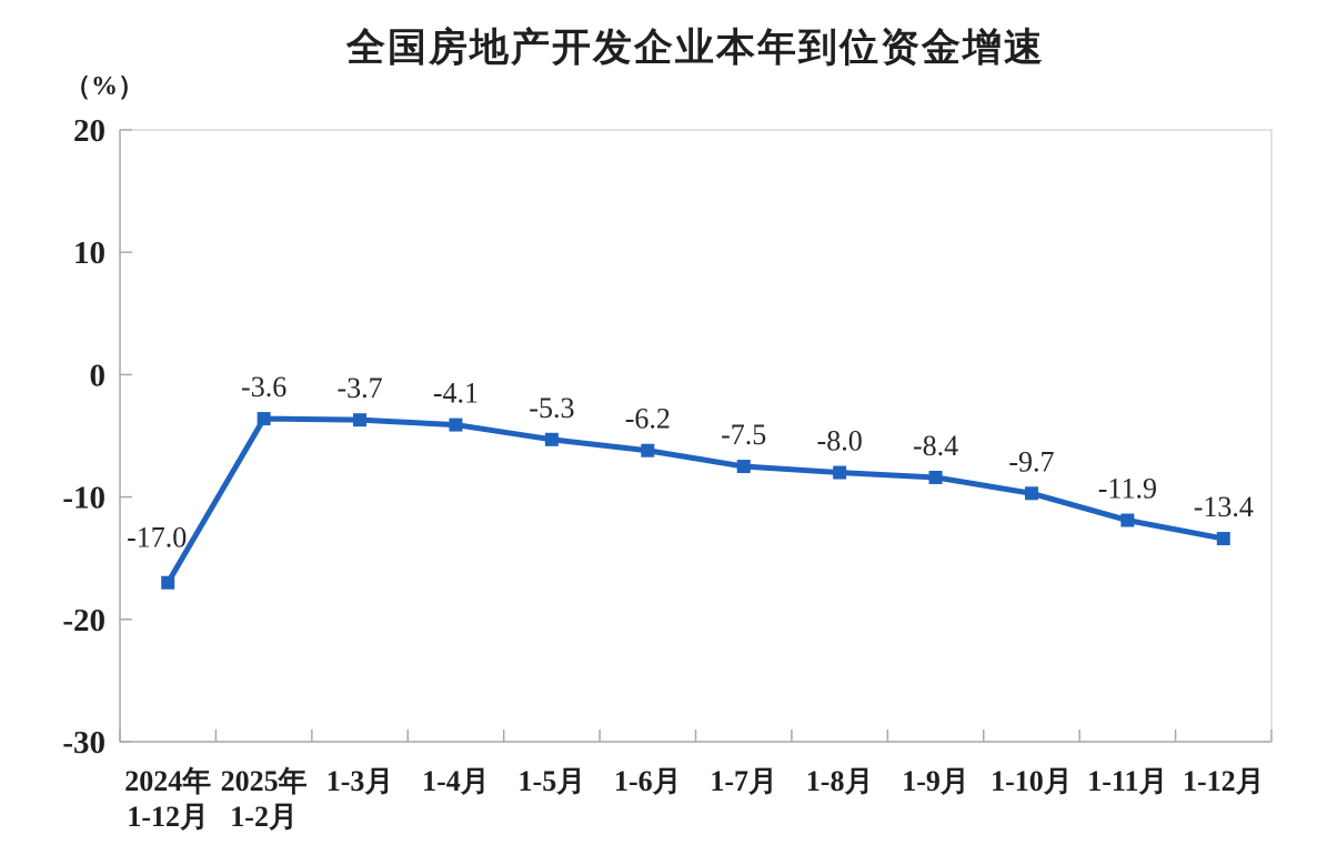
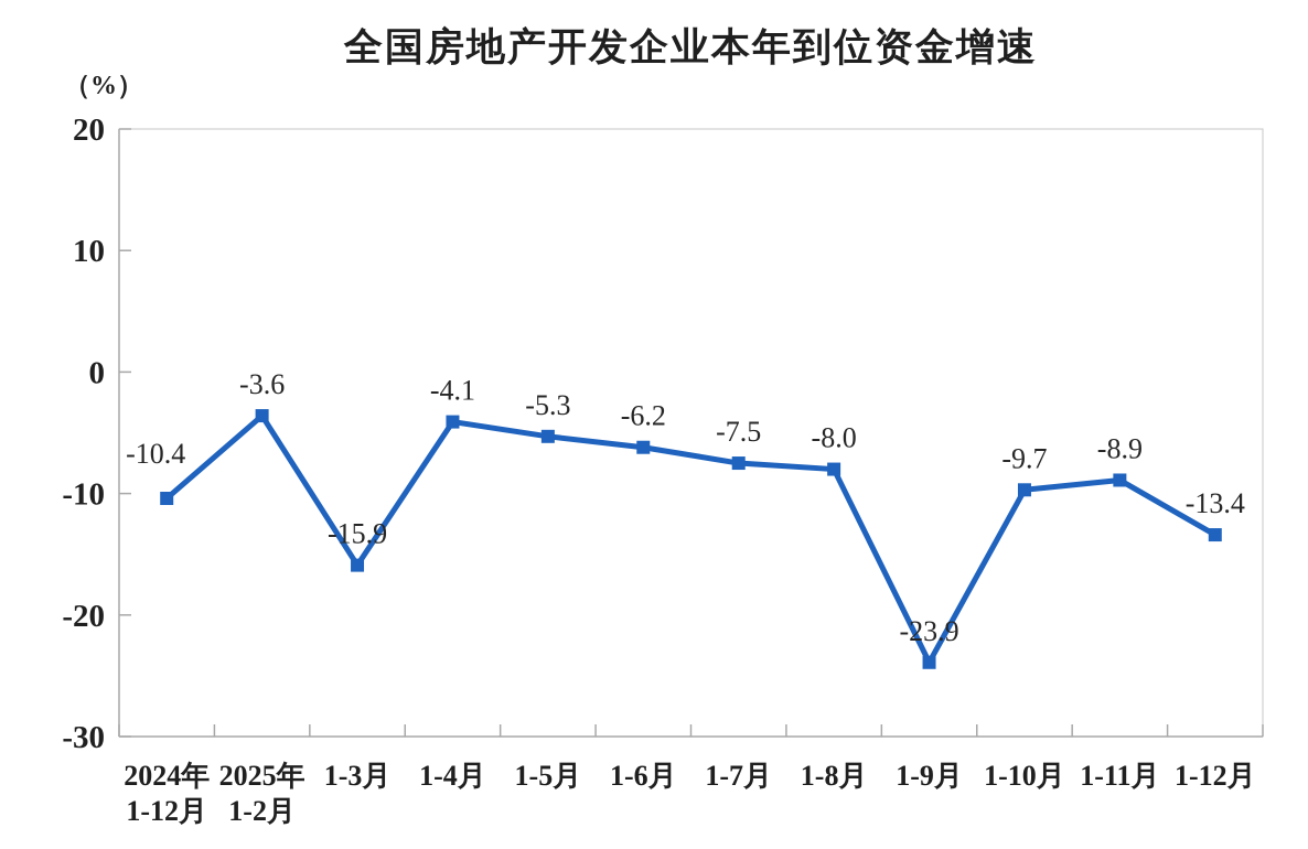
2024年 1-12月: -17.0 -> -10.4
1-3月: -3.7 -> -15.9
1-9月: -8.4 -> -23.9
1-11月: -11.9 -> -8.9
